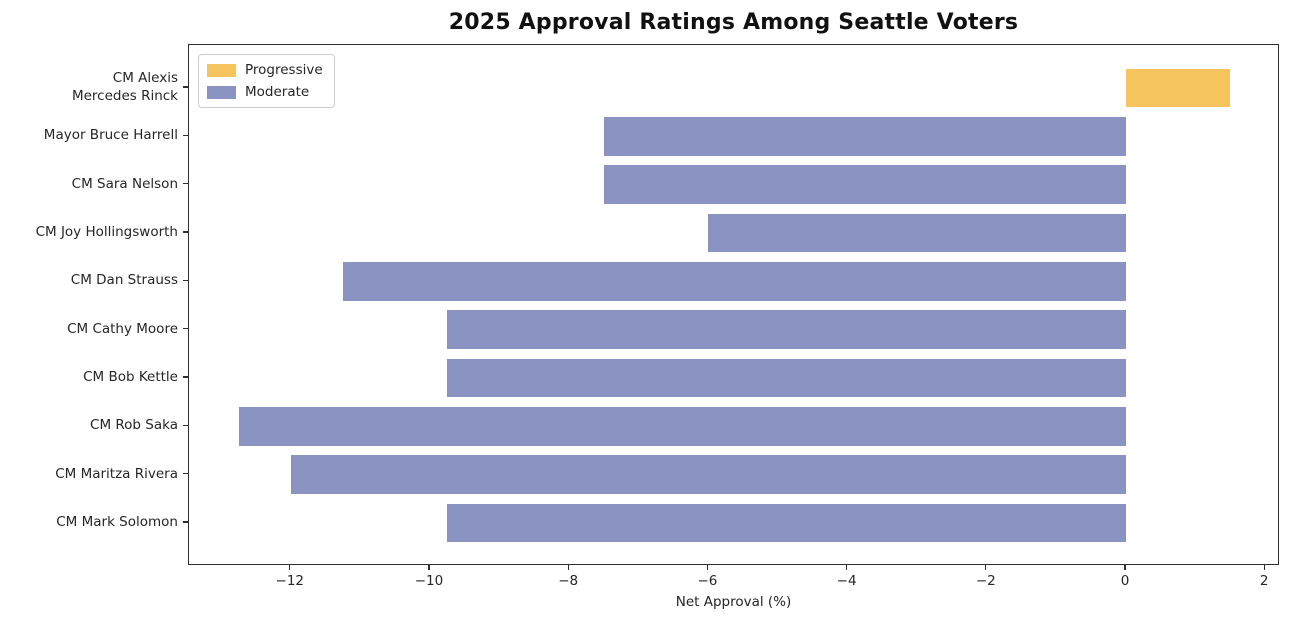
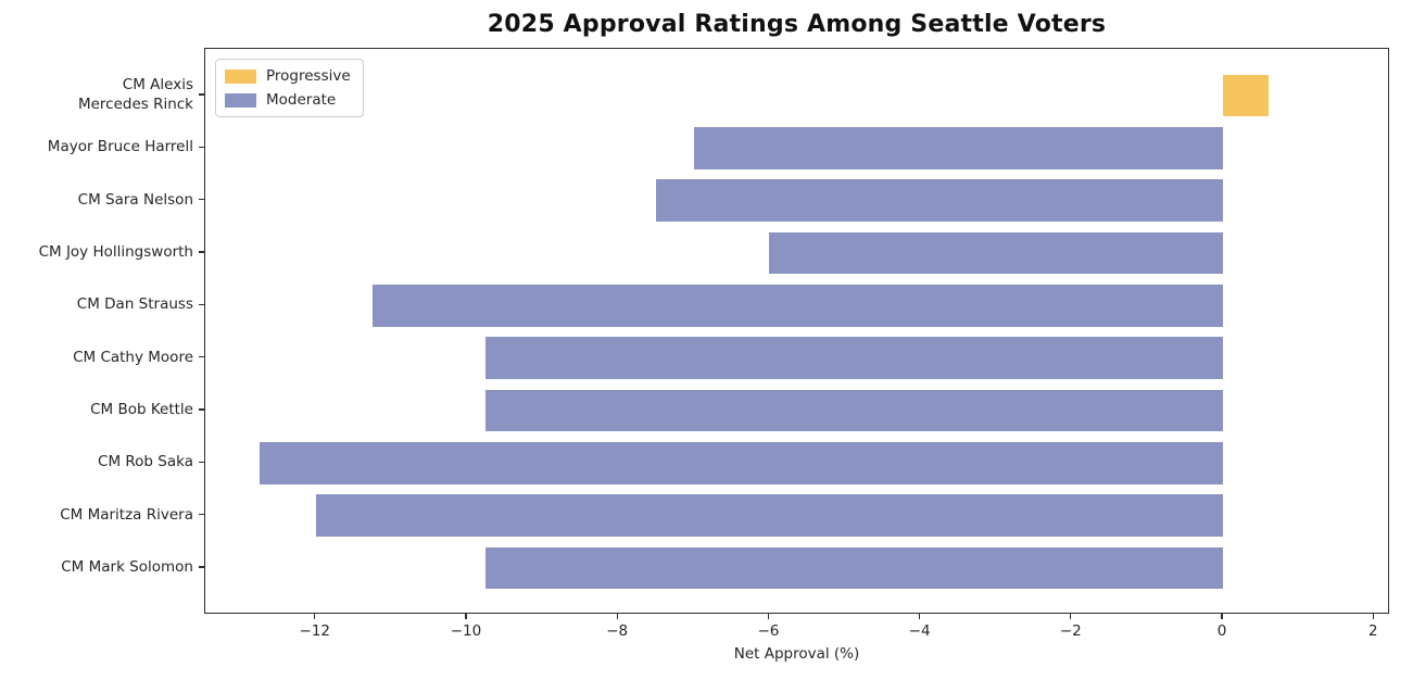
CM Alexis Mercedes Rinck: 1.5 -> 0.6
Mayor Bruce Harrell: -7.5 -> -7.0
